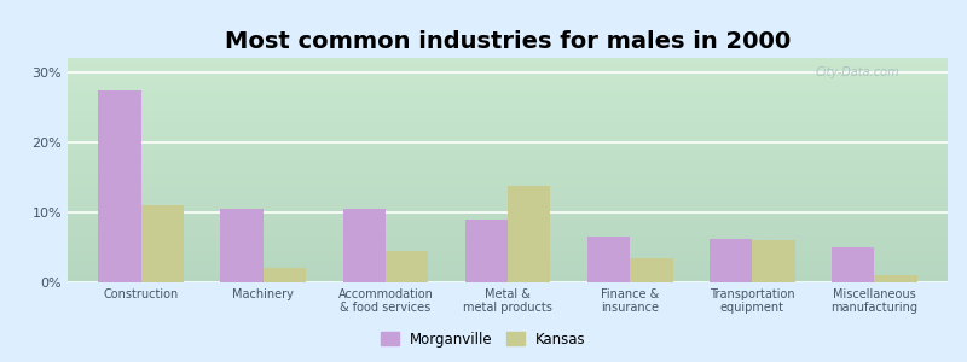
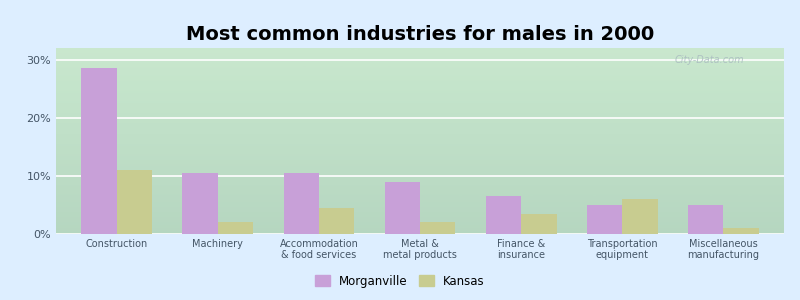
Morganville/Construction: 27.4% -> 28.5%
Kansas/Metal & metal products: 13.8% -> 2.0%
Morganville/Transportation equipment: 6.2% -> 5.0%
